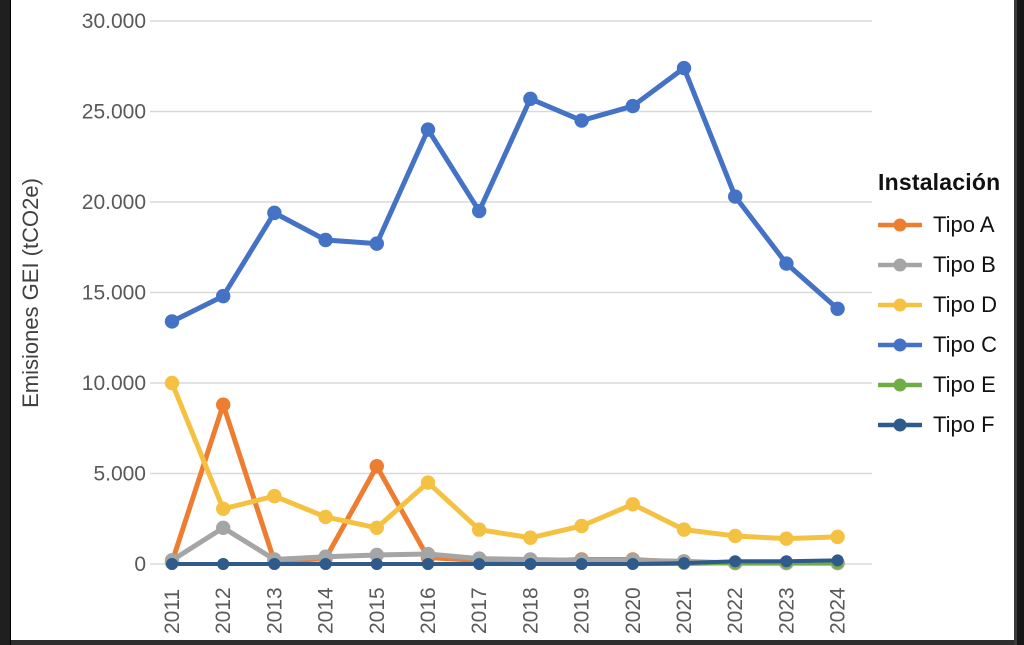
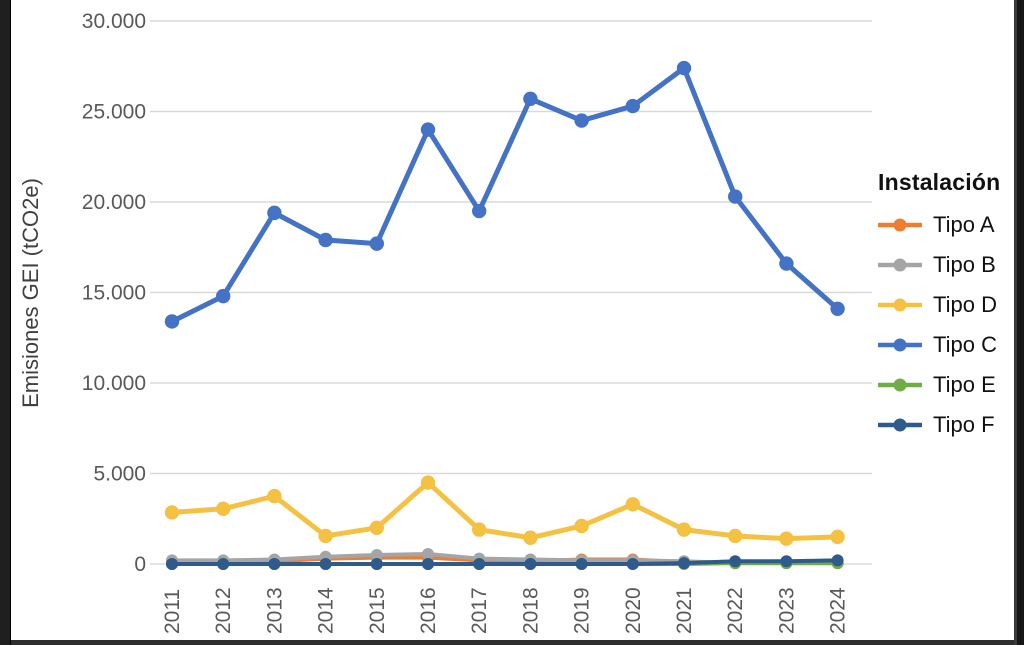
Tipo D/2011: 10000 -> 2800
Tipo A/2012: 8800 -> 100
Tipo B/2012: 2000 -> 200
Tipo D/2014: 2600 -> 1600
Tipo A/2015: 5400 -> 400
